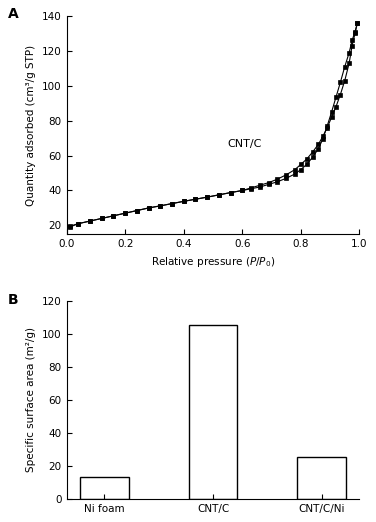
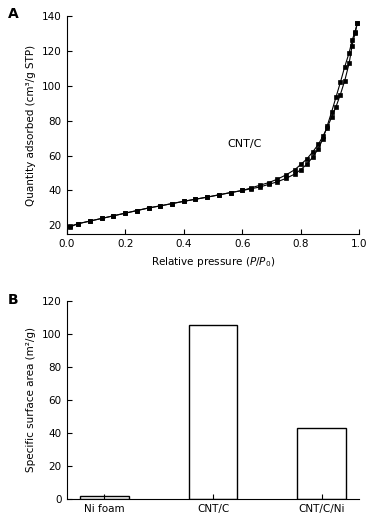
Ni foam: 13 -> 2
CNT/C/Ni: 25 -> 43
